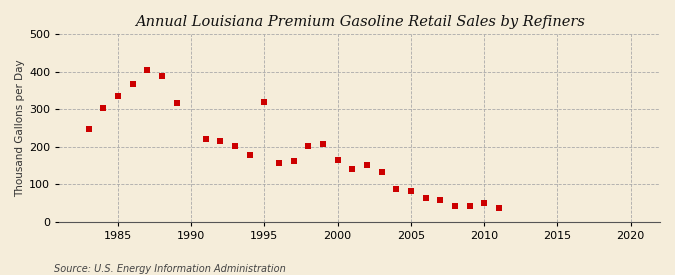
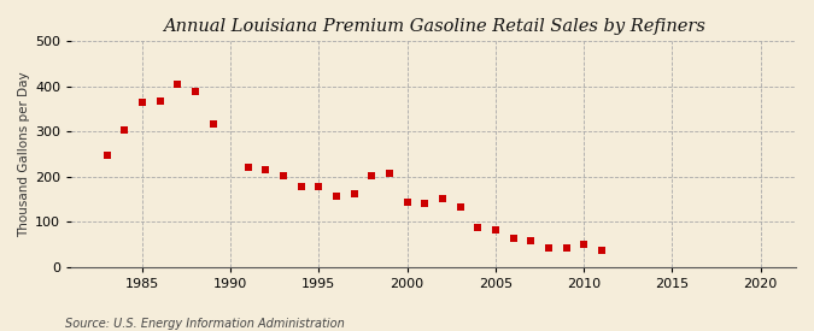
1985: 335 -> 365
1995: 320 -> 178
2000: 165 -> 143
